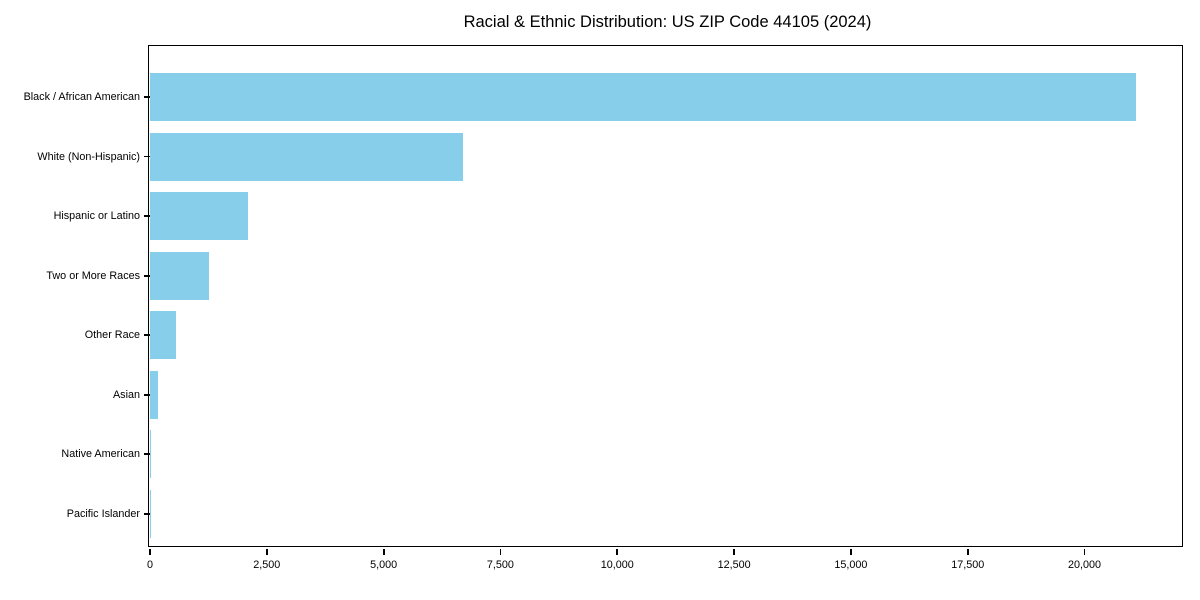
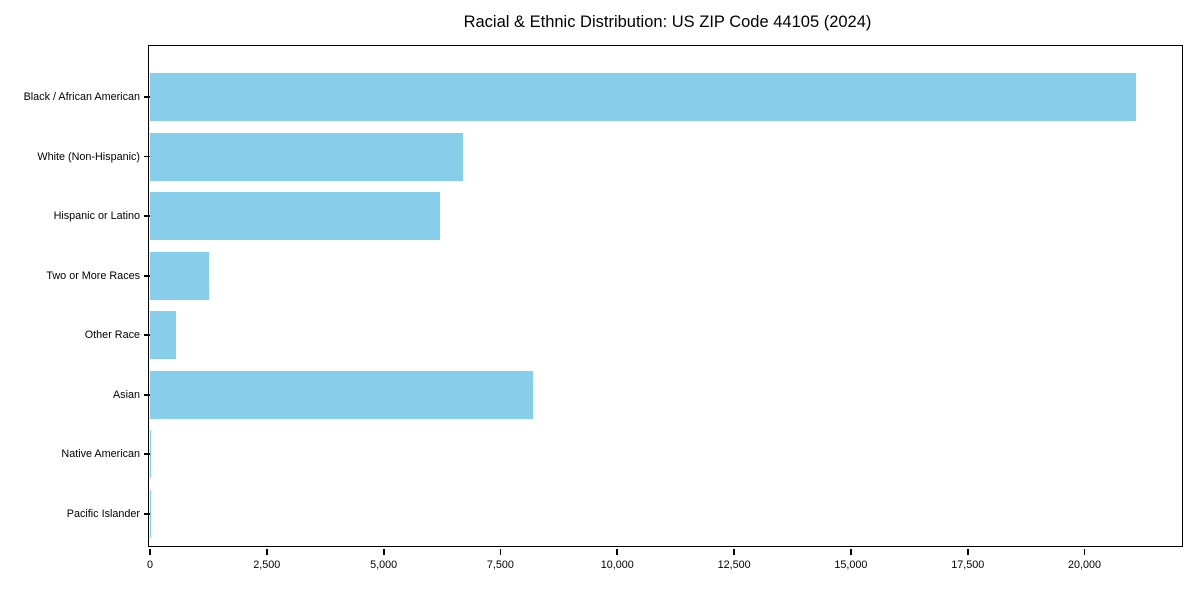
Hispanic or Latino: 2100 -> 6200
Asian: 200 -> 8200
